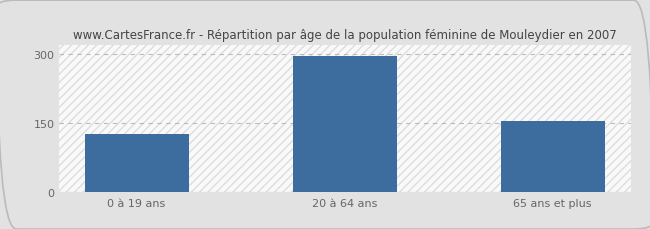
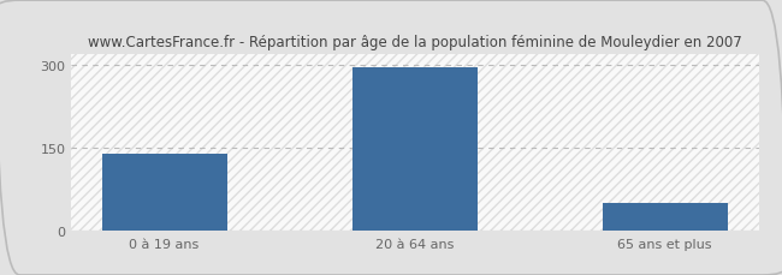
0 à 19 ans: 126 -> 140
65 ans et plus: 155 -> 50
